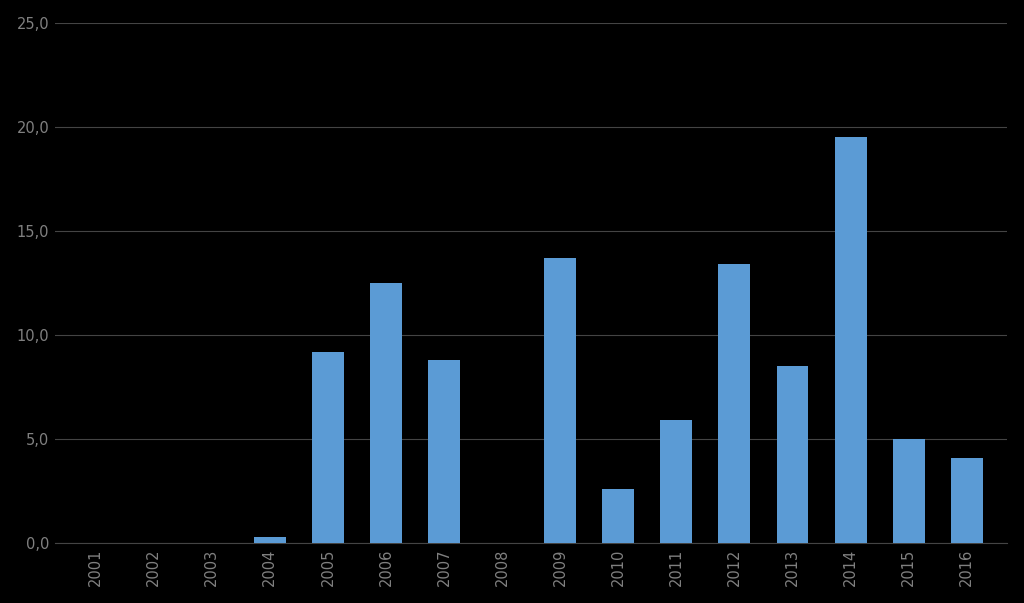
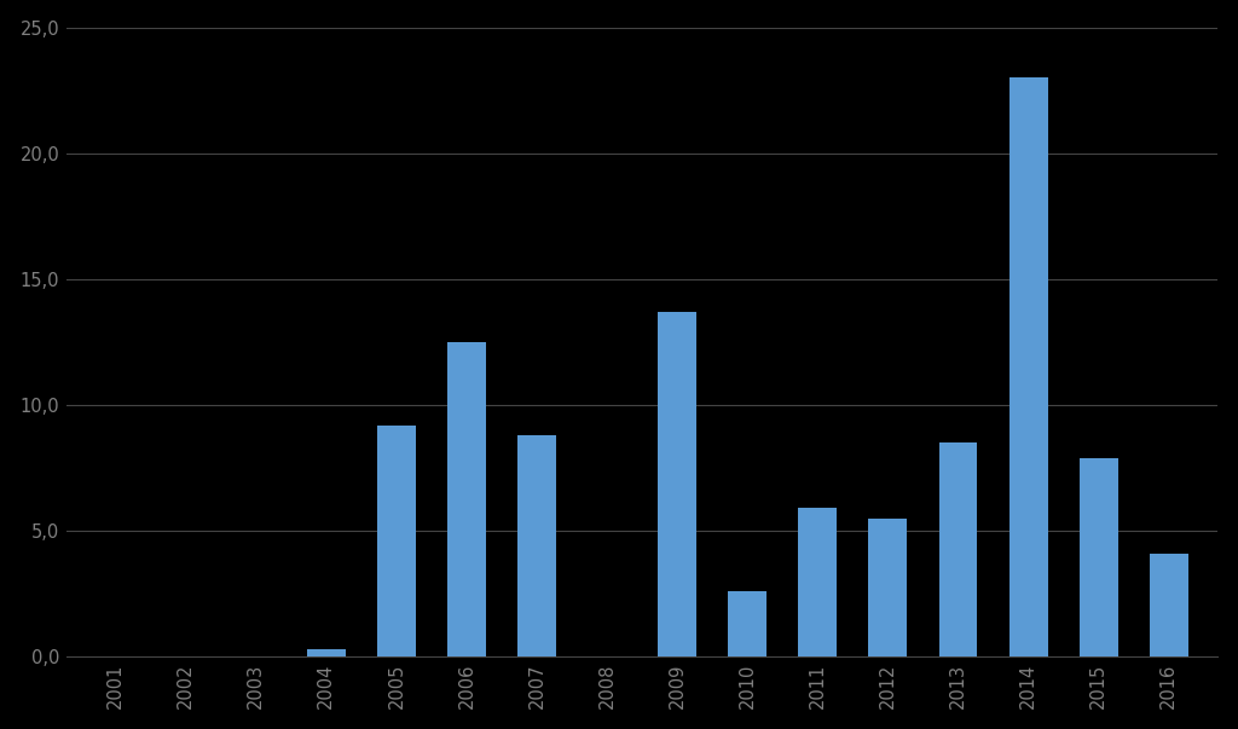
2012: 13,4 -> 5,5
2014: 19,5 -> 23,0
2015: 5,0 -> 7,9
